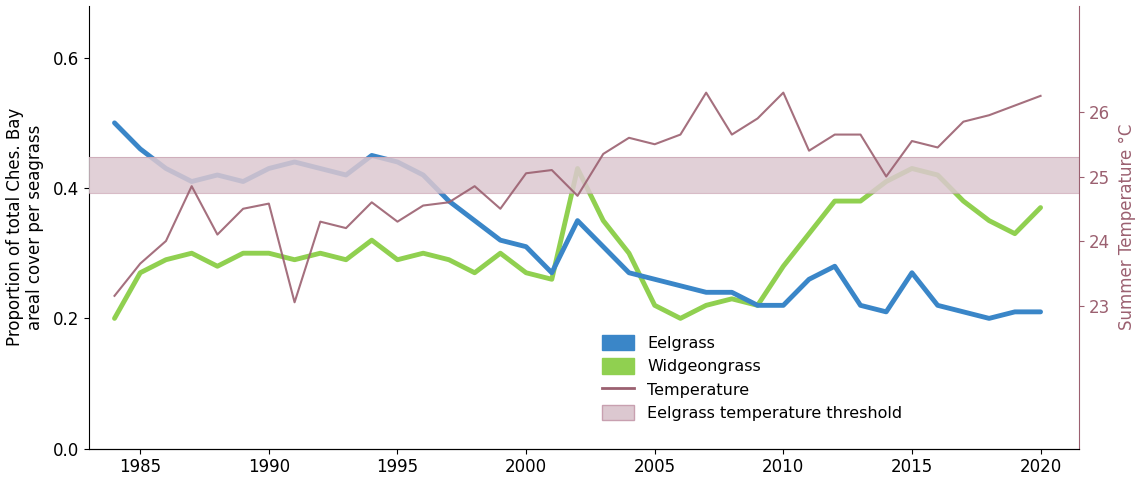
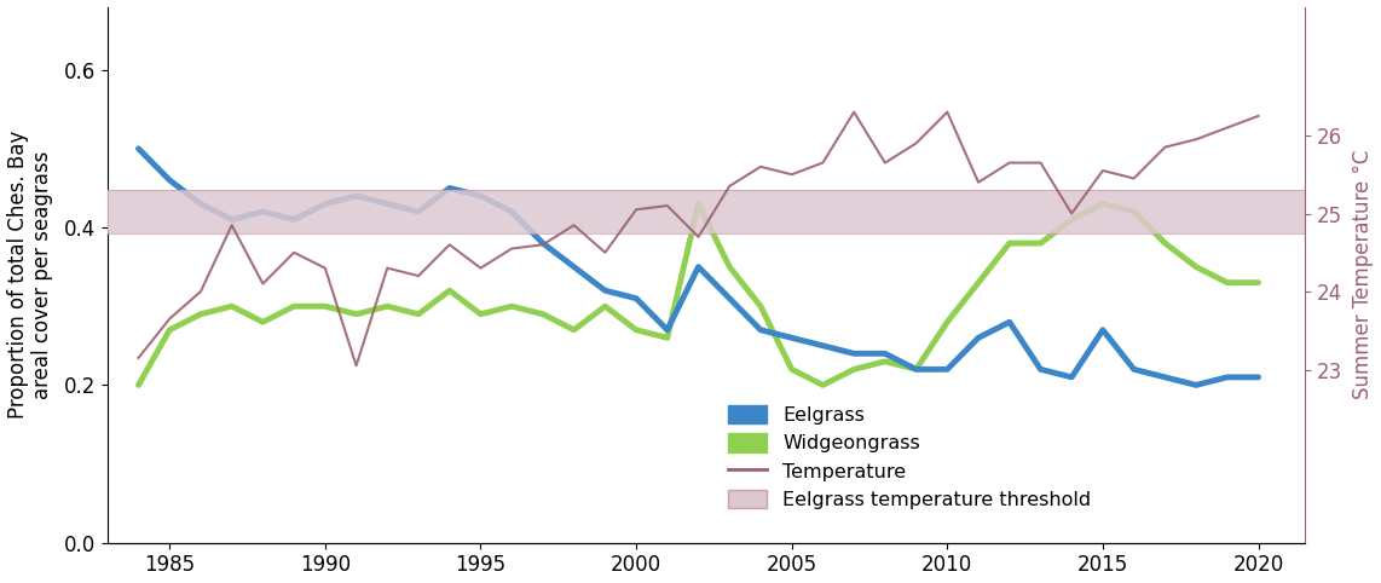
Temperature/1990: 24.58 -> 24.30
Widgeongrass/2020: 0.37 -> 0.33
